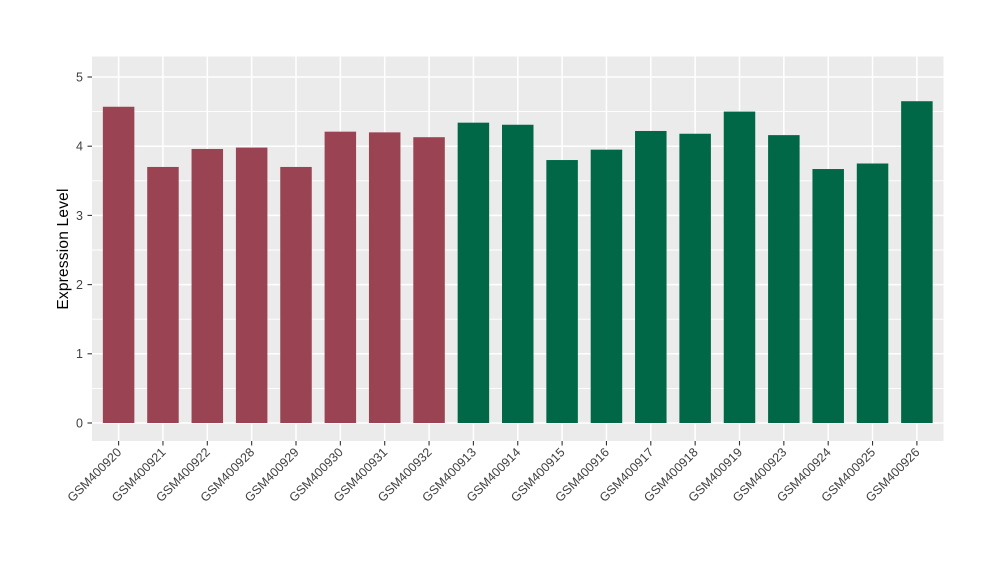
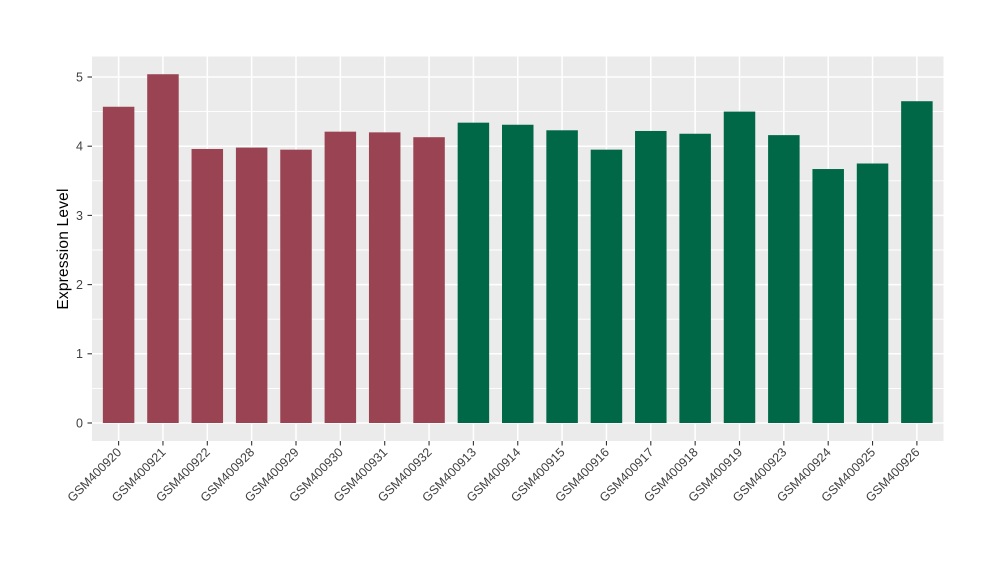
GSM400921: 3.7 -> 5.0
GSM400929: 3.7 -> 4.0
GSM400915: 3.8 -> 4.2
